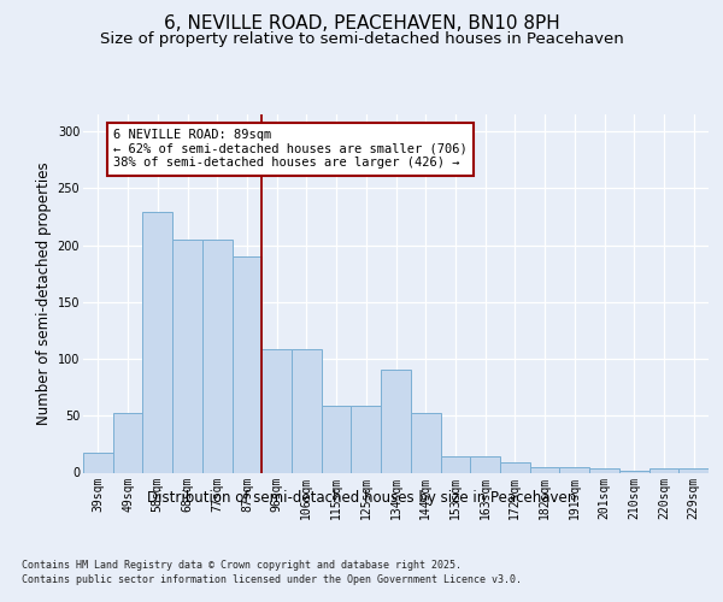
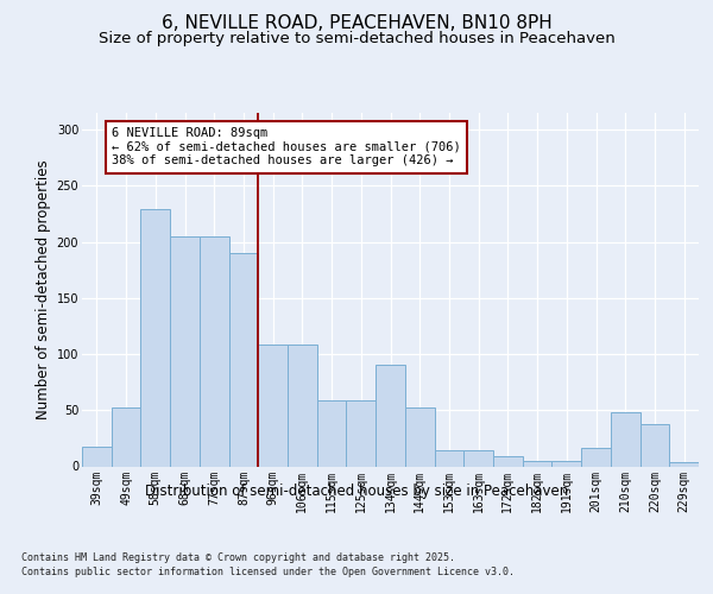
201sqm: 4 -> 16
210sqm: 2 -> 48
220sqm: 4 -> 38
